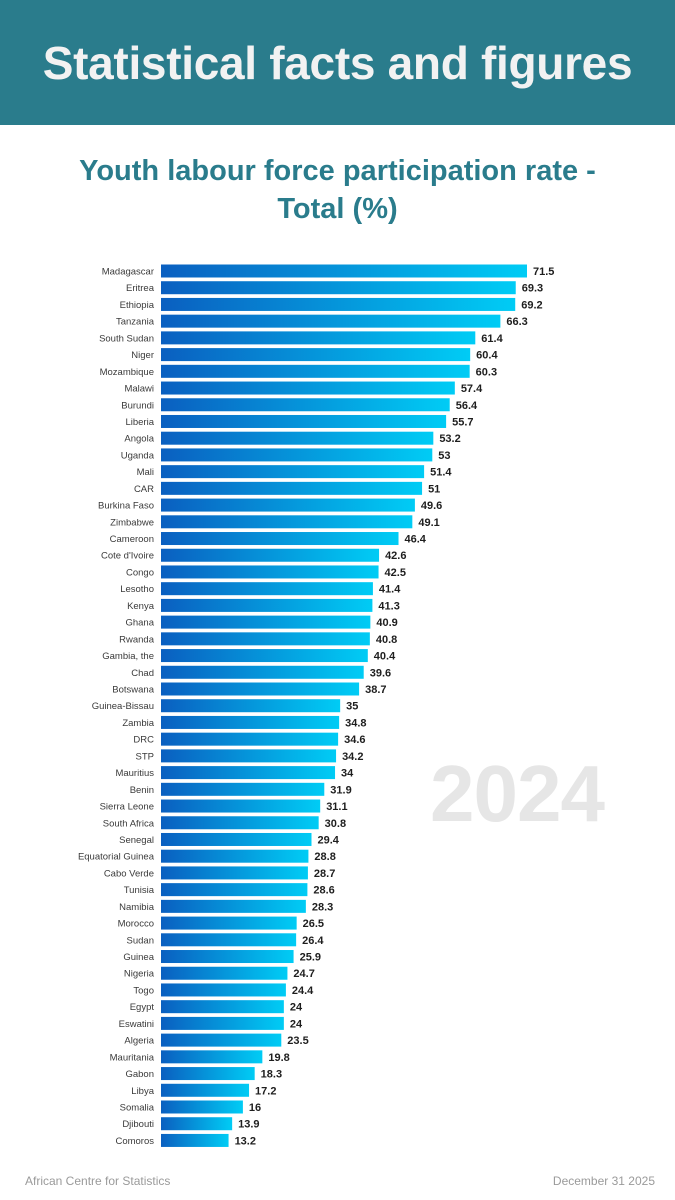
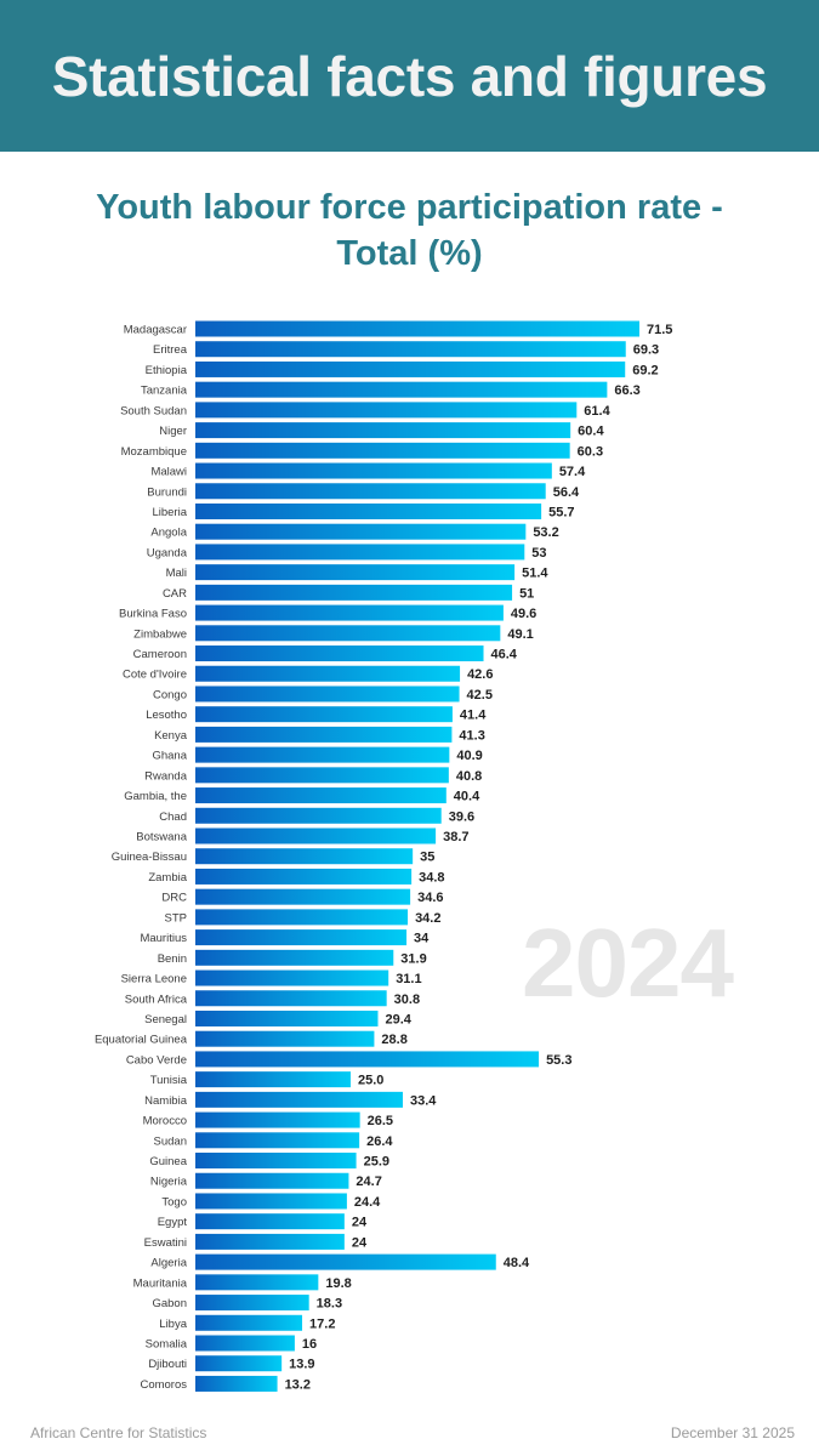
Cabo Verde: 28.7 -> 55.3
Tunisia: 28.6 -> 25.0
Namibia: 28.3 -> 33.4
Algeria: 23.5 -> 48.4
